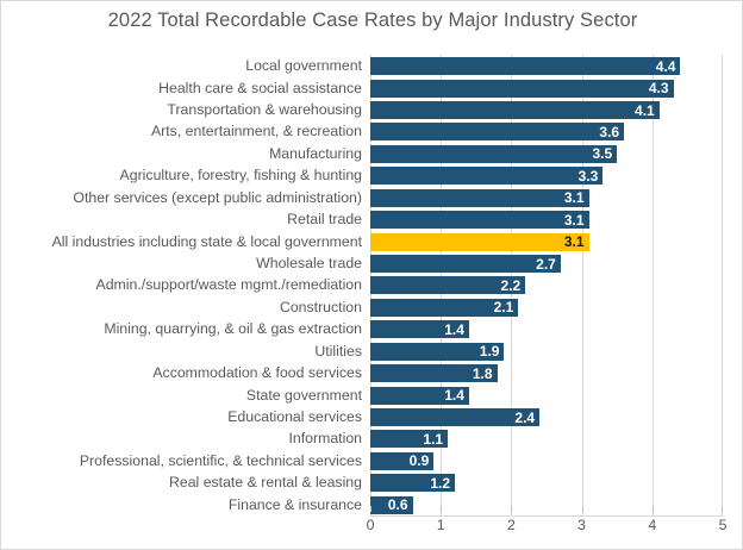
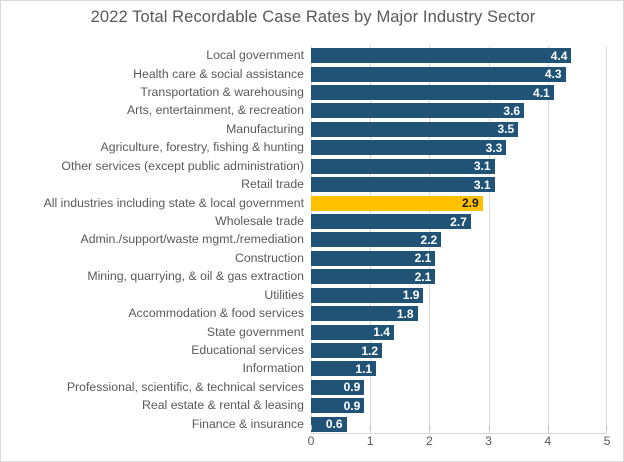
All industries including state & local government: 3.1 -> 2.9
Mining, quarrying, & oil & gas extraction: 1.4 -> 2.1
Educational services: 2.4 -> 1.2
Real estate & rental & leasing: 1.2 -> 0.9
